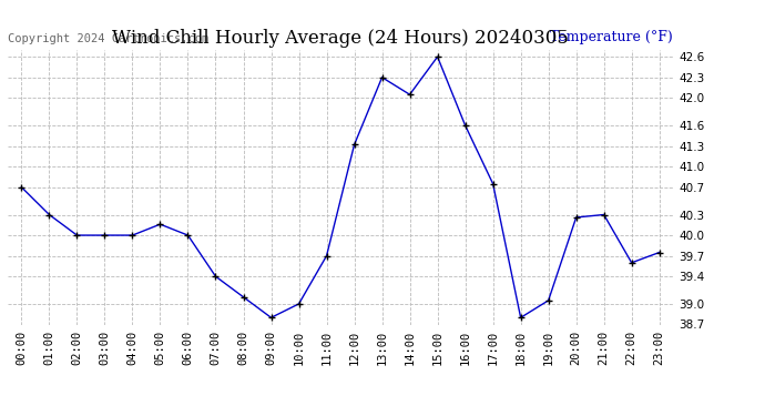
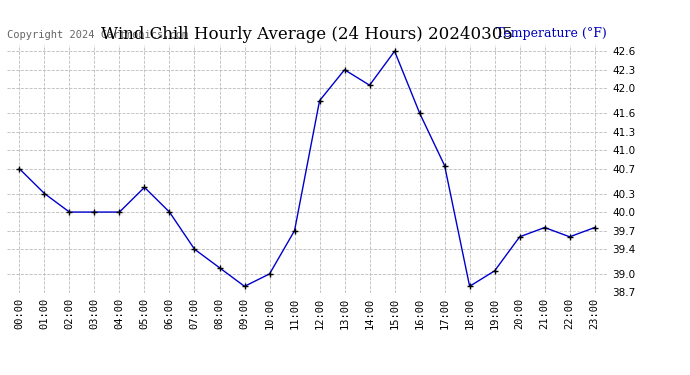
05:00: 40.16 -> 40.40
12:00: 41.32 -> 41.80
20:00: 40.26 -> 39.60
21:00: 40.30 -> 39.75
